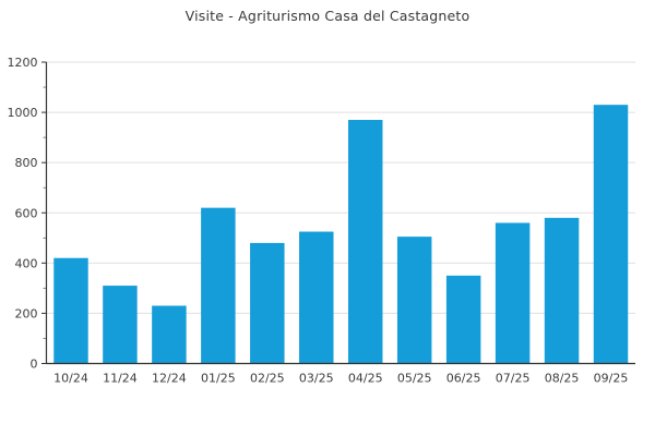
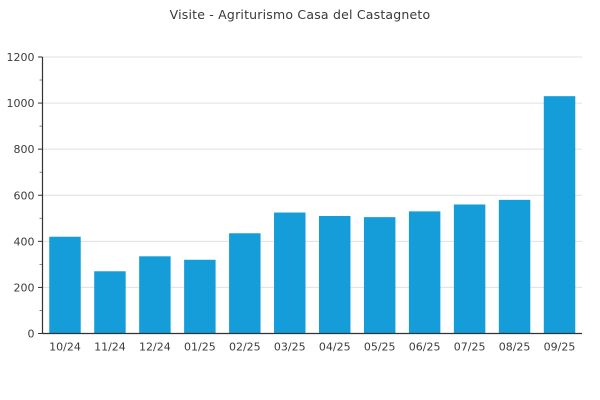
11/24: 310 -> 270
12/24: 230 -> 340
01/25: 620 -> 320
02/25: 480 -> 440
04/25: 970 -> 510
06/25: 350 -> 530
